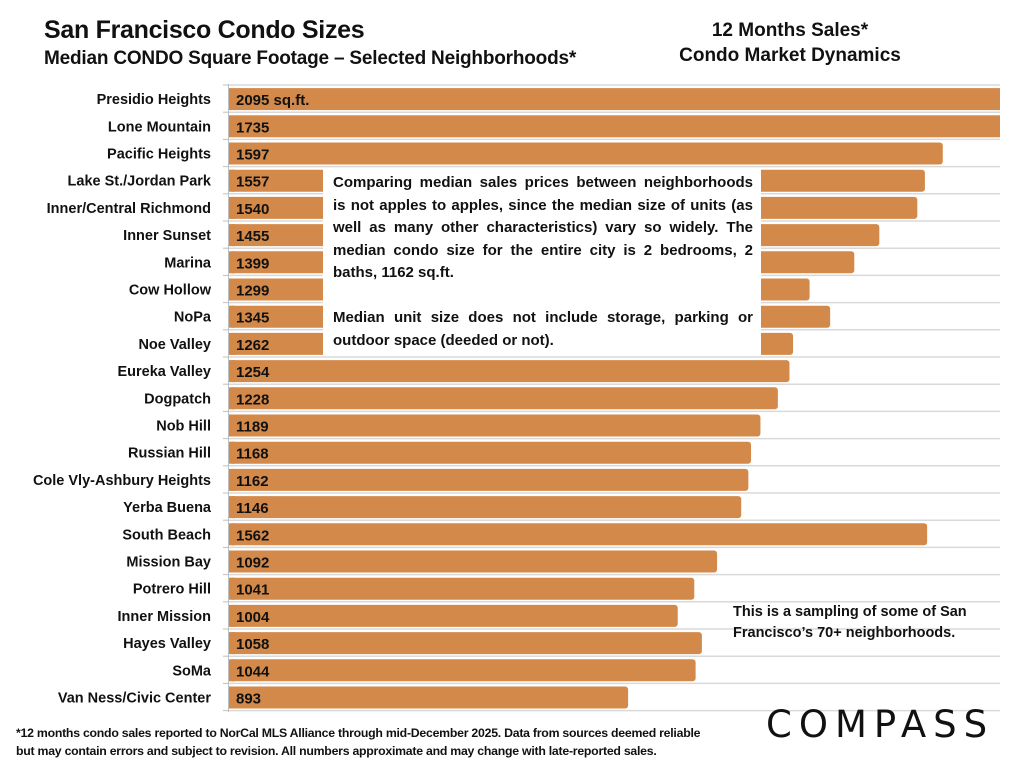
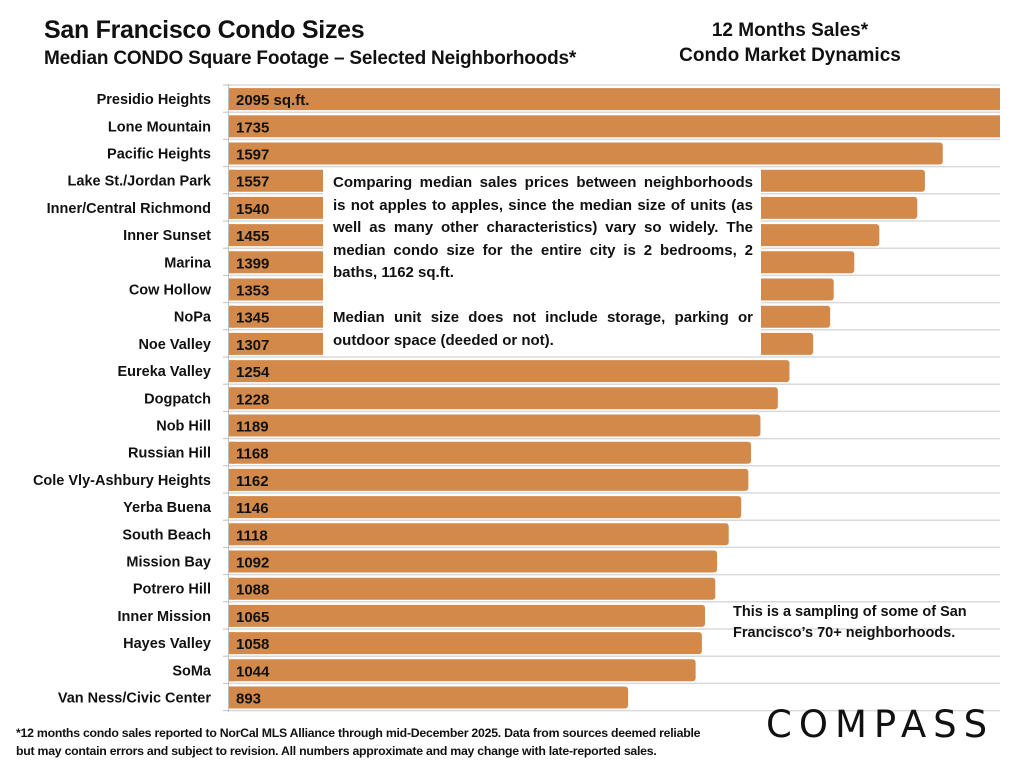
Cow Hollow: 1299 -> 1353
Noe Valley: 1262 -> 1307
South Beach: 1562 -> 1118
Potrero Hill: 1041 -> 1088
Inner Mission: 1004 -> 1065
